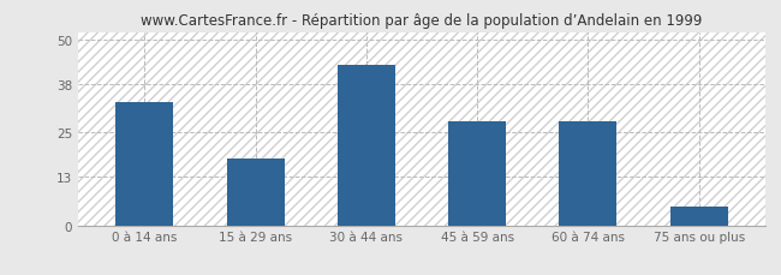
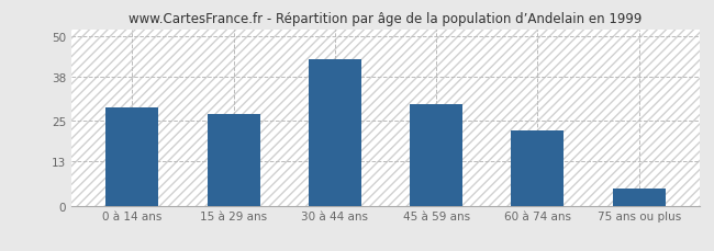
0 à 14 ans: 33 -> 29
15 à 29 ans: 18 -> 27
45 à 59 ans: 28 -> 30
60 à 74 ans: 28 -> 22
